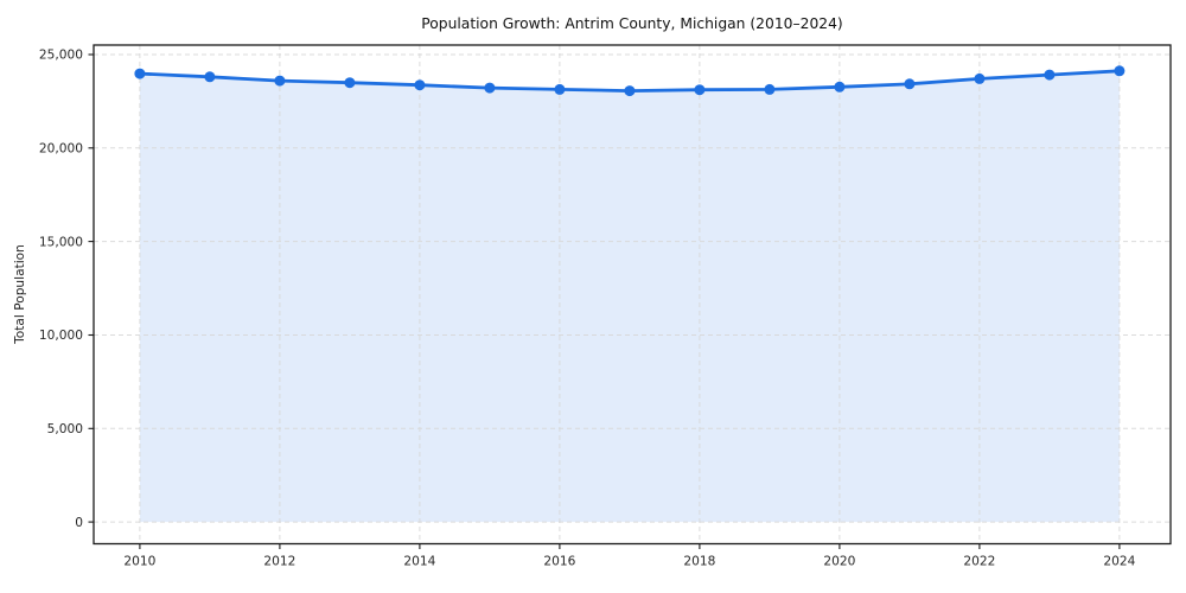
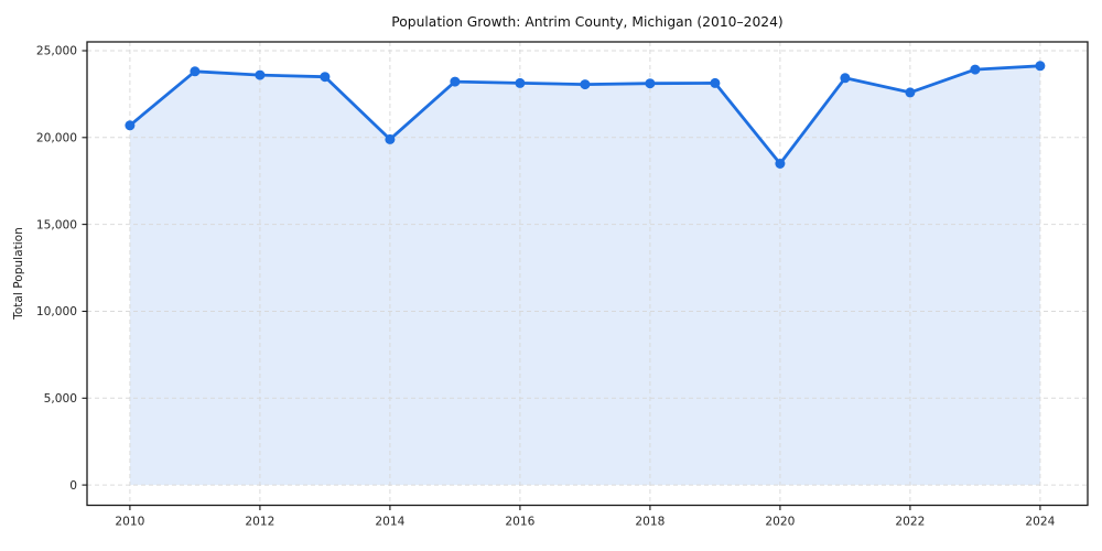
2010: 24000 -> 20700
2014: 23400 -> 19900
2020: 23300 -> 18500
2022: 23700 -> 22600
